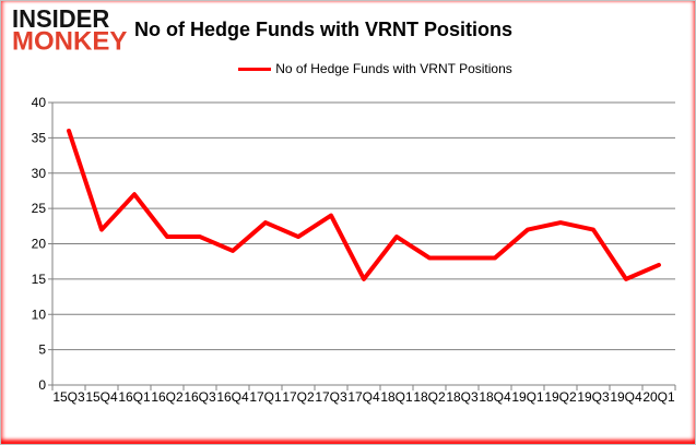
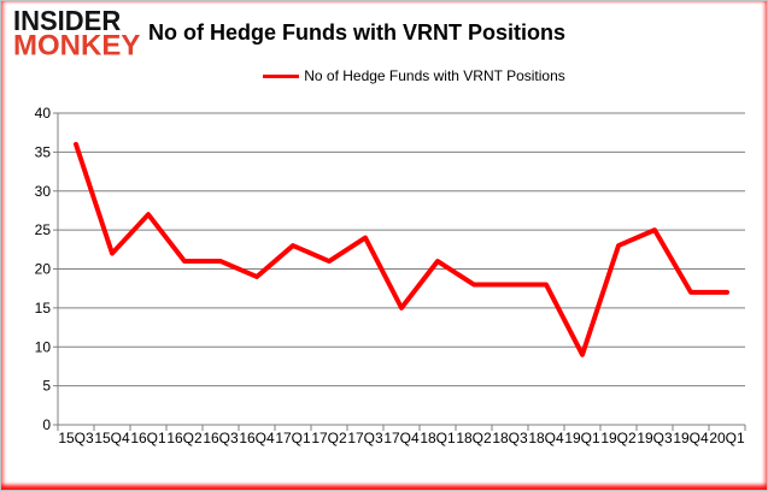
19Q1: 22 -> 9
19Q3: 22 -> 25
19Q4: 15 -> 17
